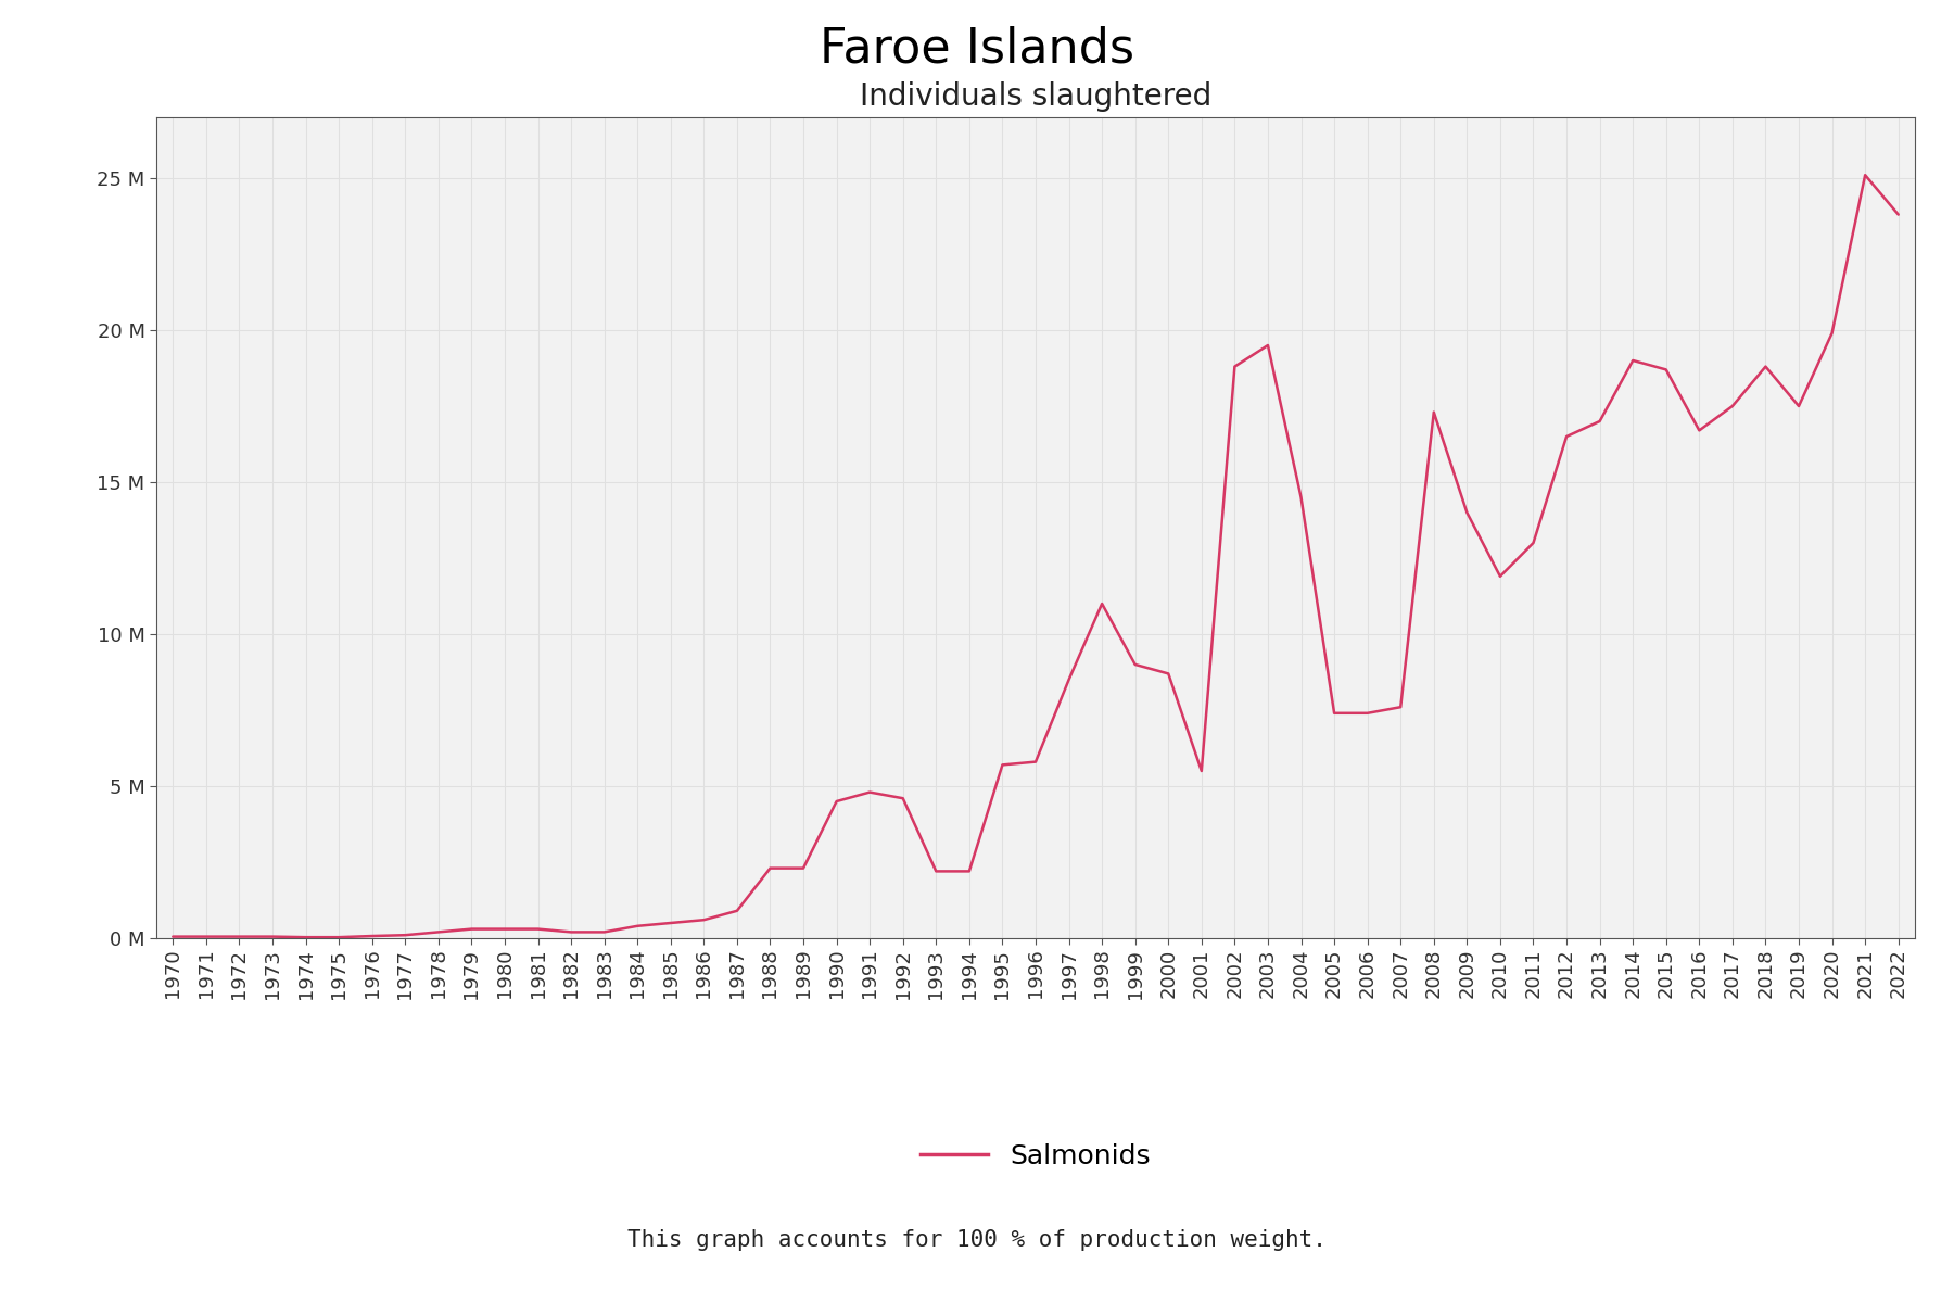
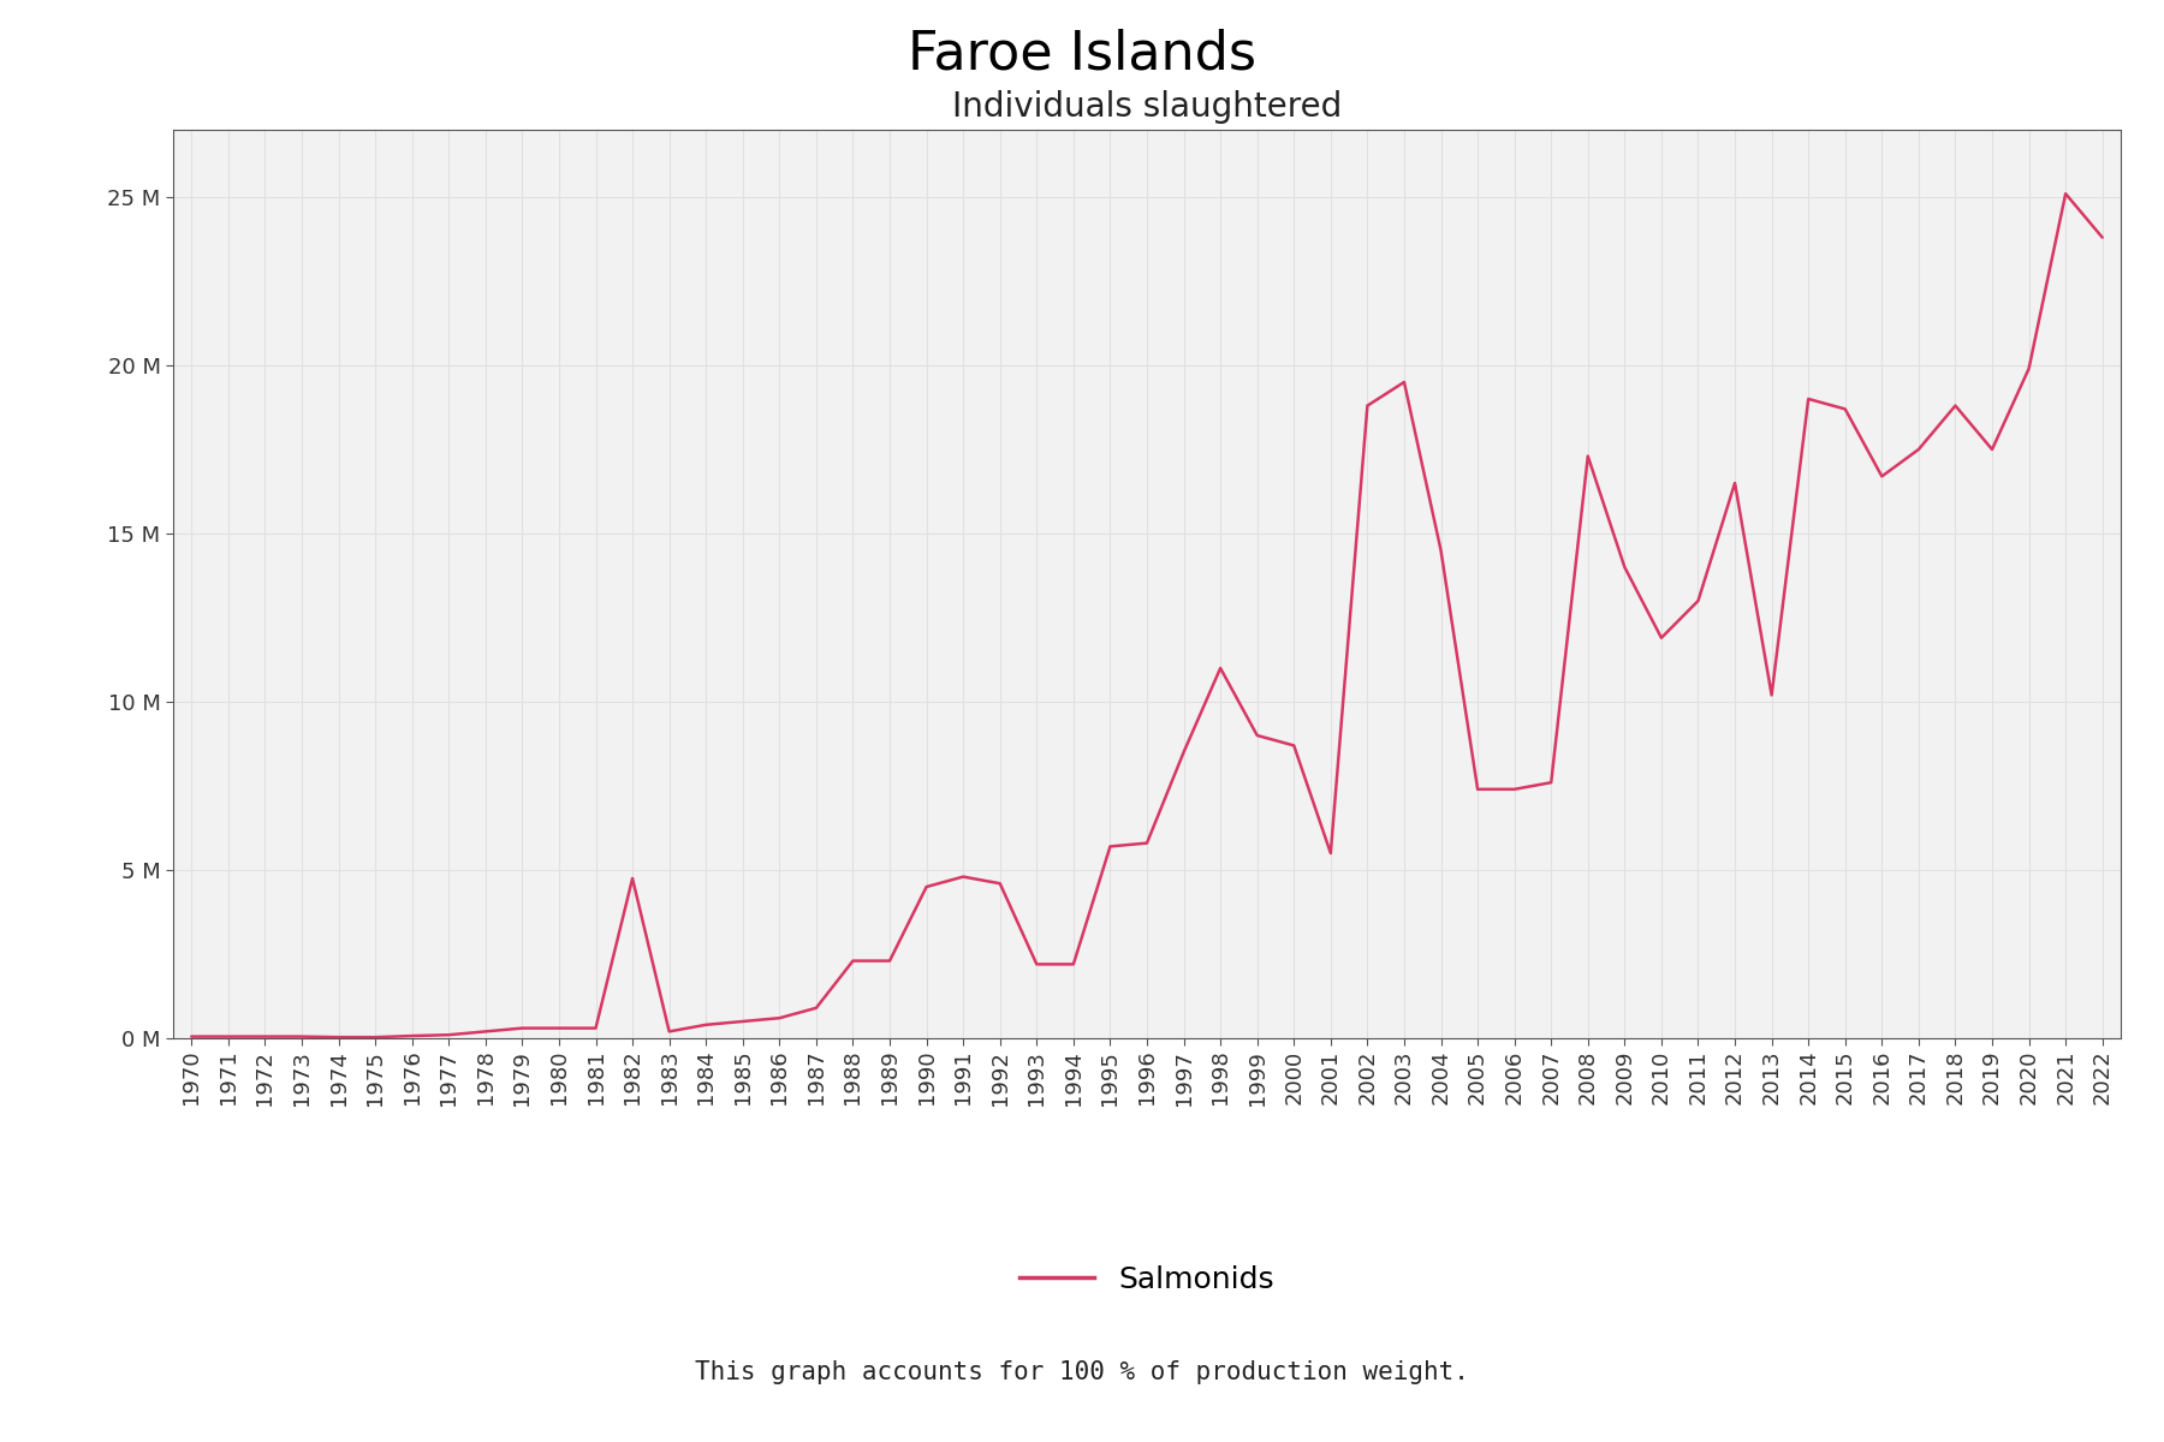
1982: 0.20 M -> 4.75 M
2013: 17.00 M -> 10.20 M
